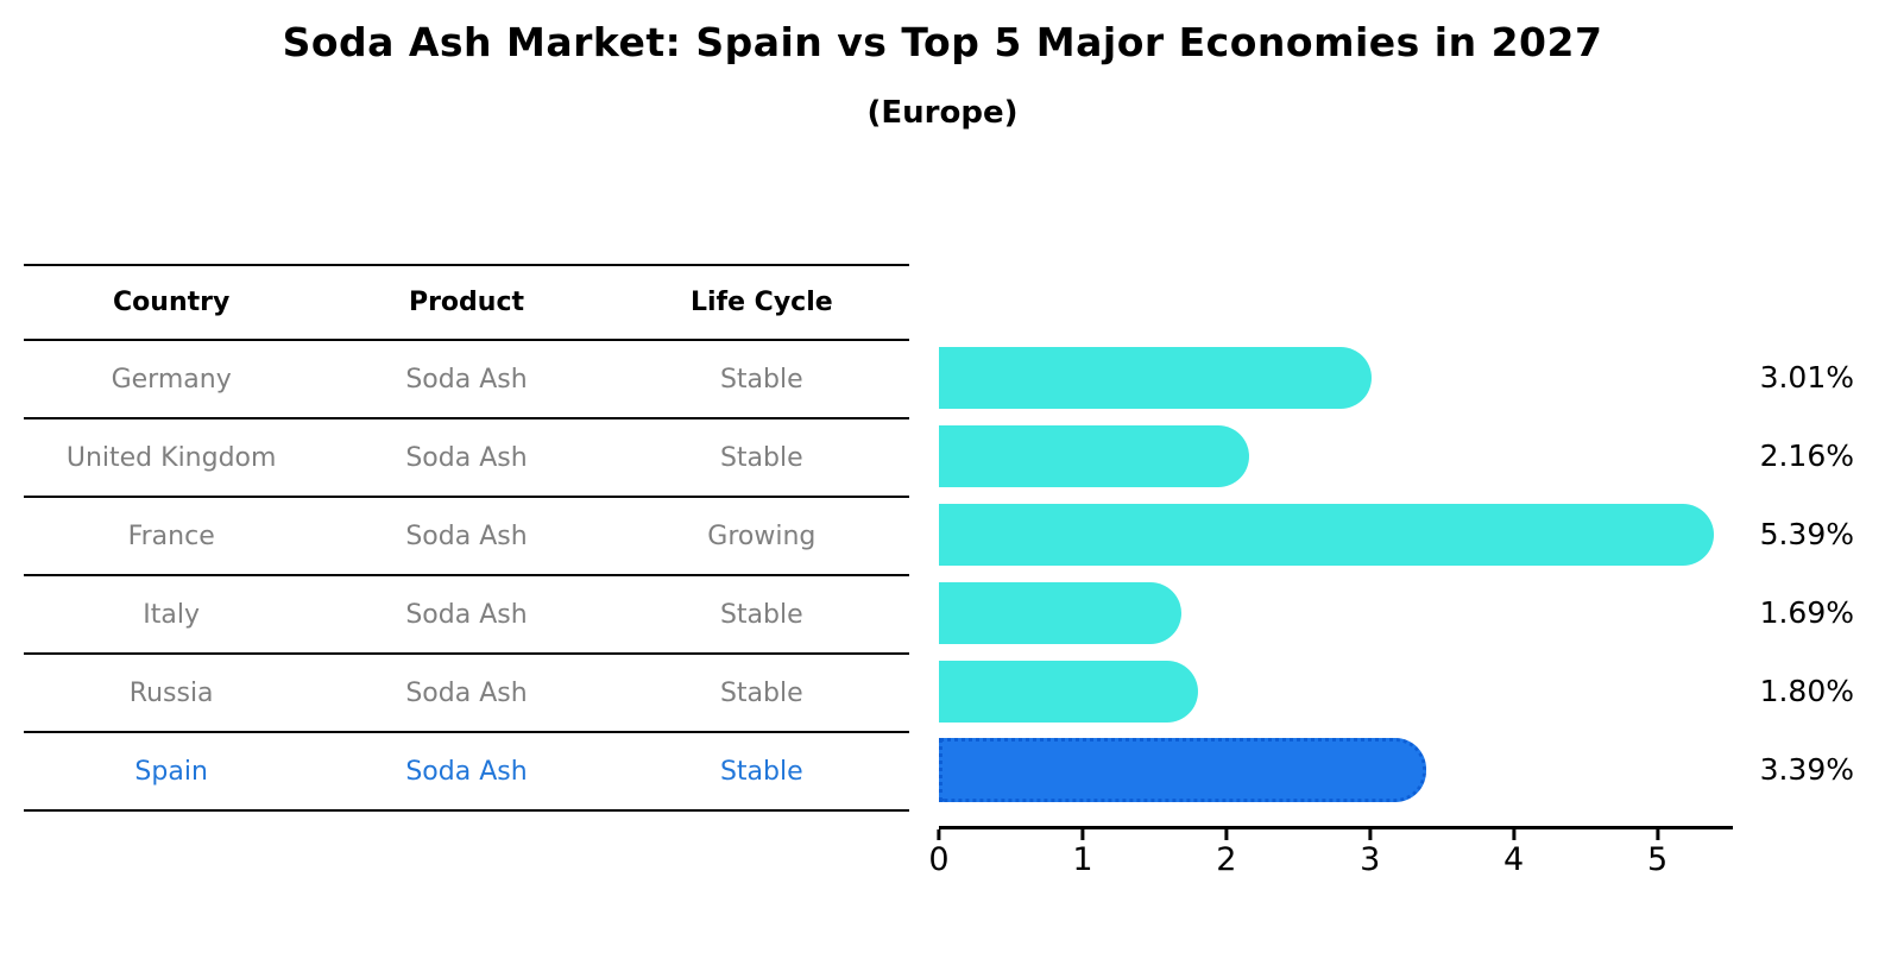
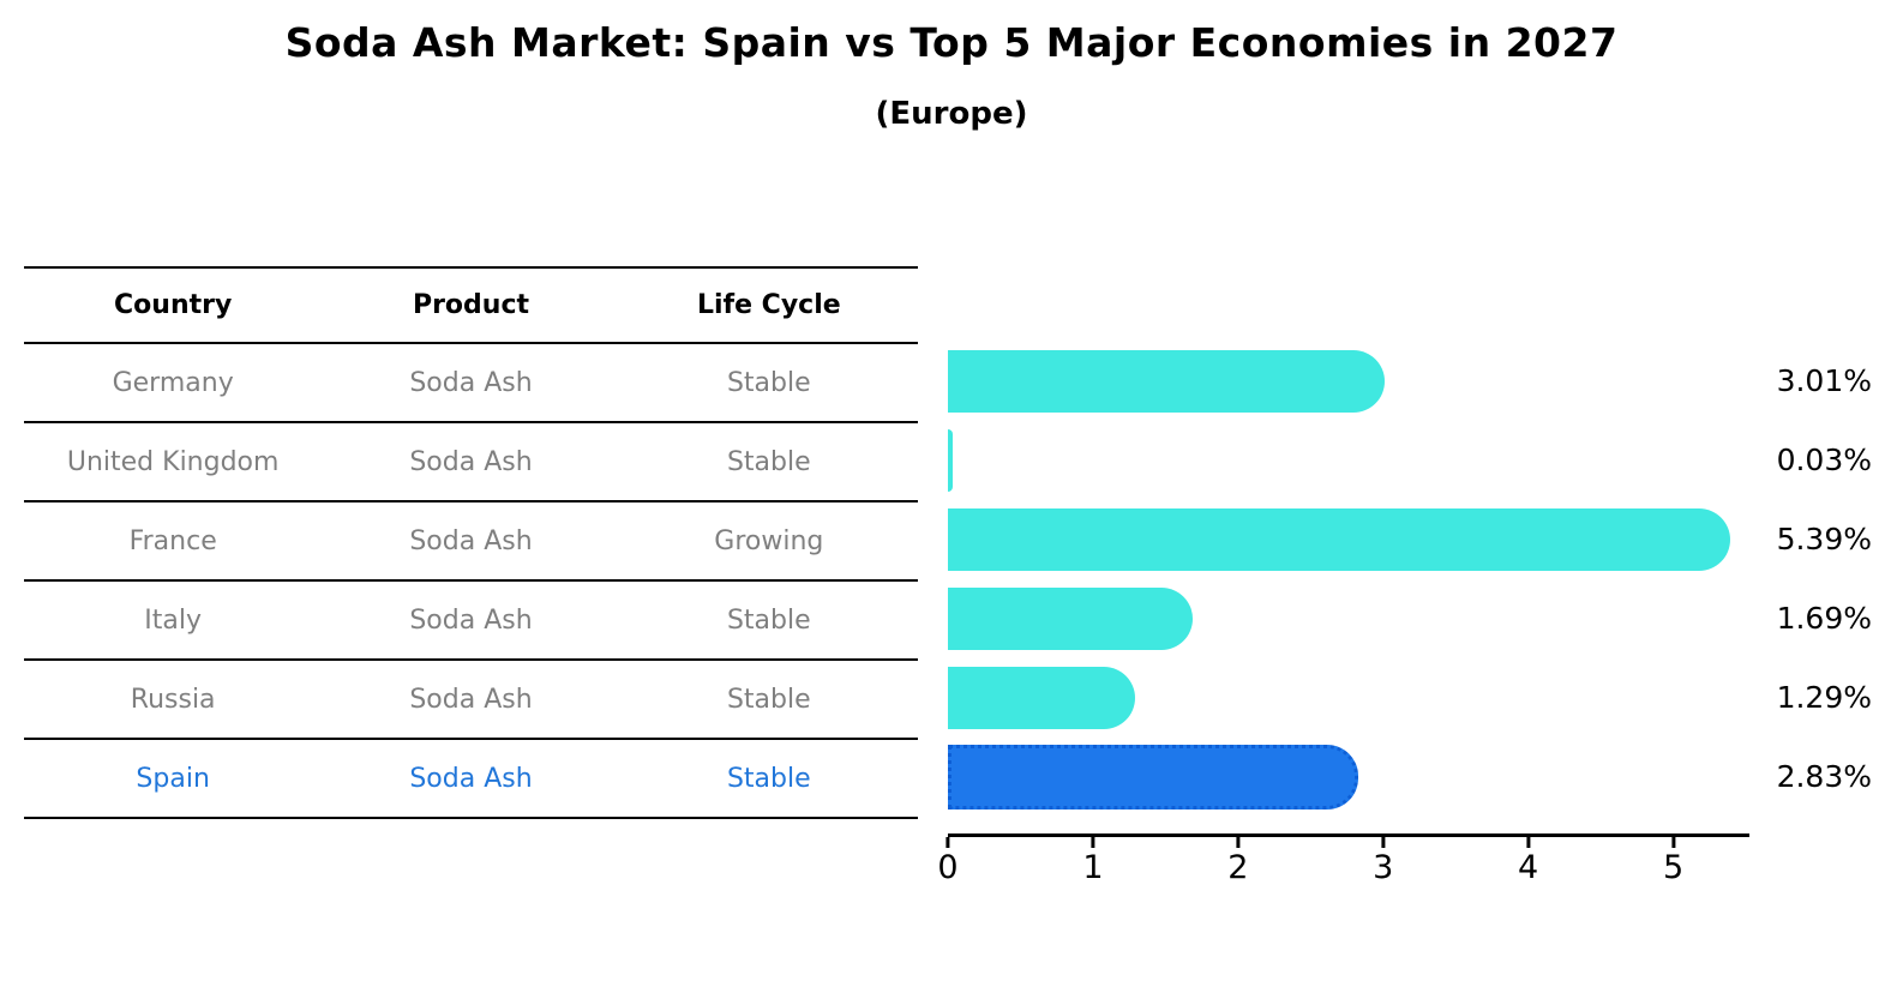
United Kingdom: 2.16% -> 0.03%
Russia: 1.80% -> 1.29%
Spain: 3.39% -> 2.83%
